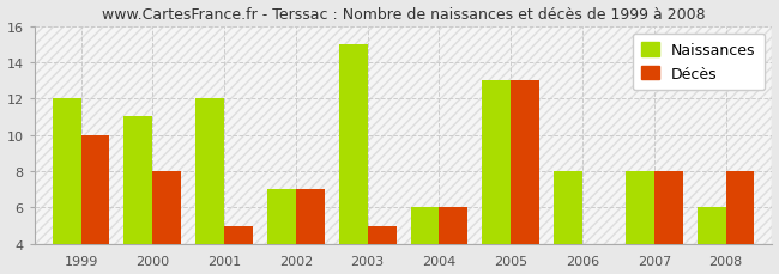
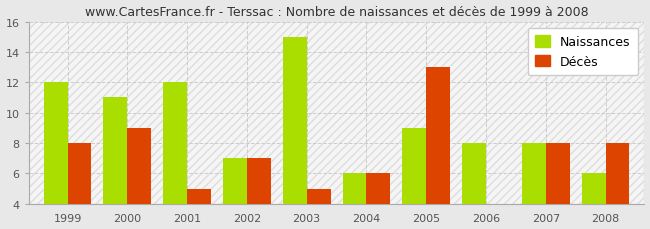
Décès/1999: 10 -> 8
Décès/2000: 8 -> 9
Naissances/2005: 13 -> 9
